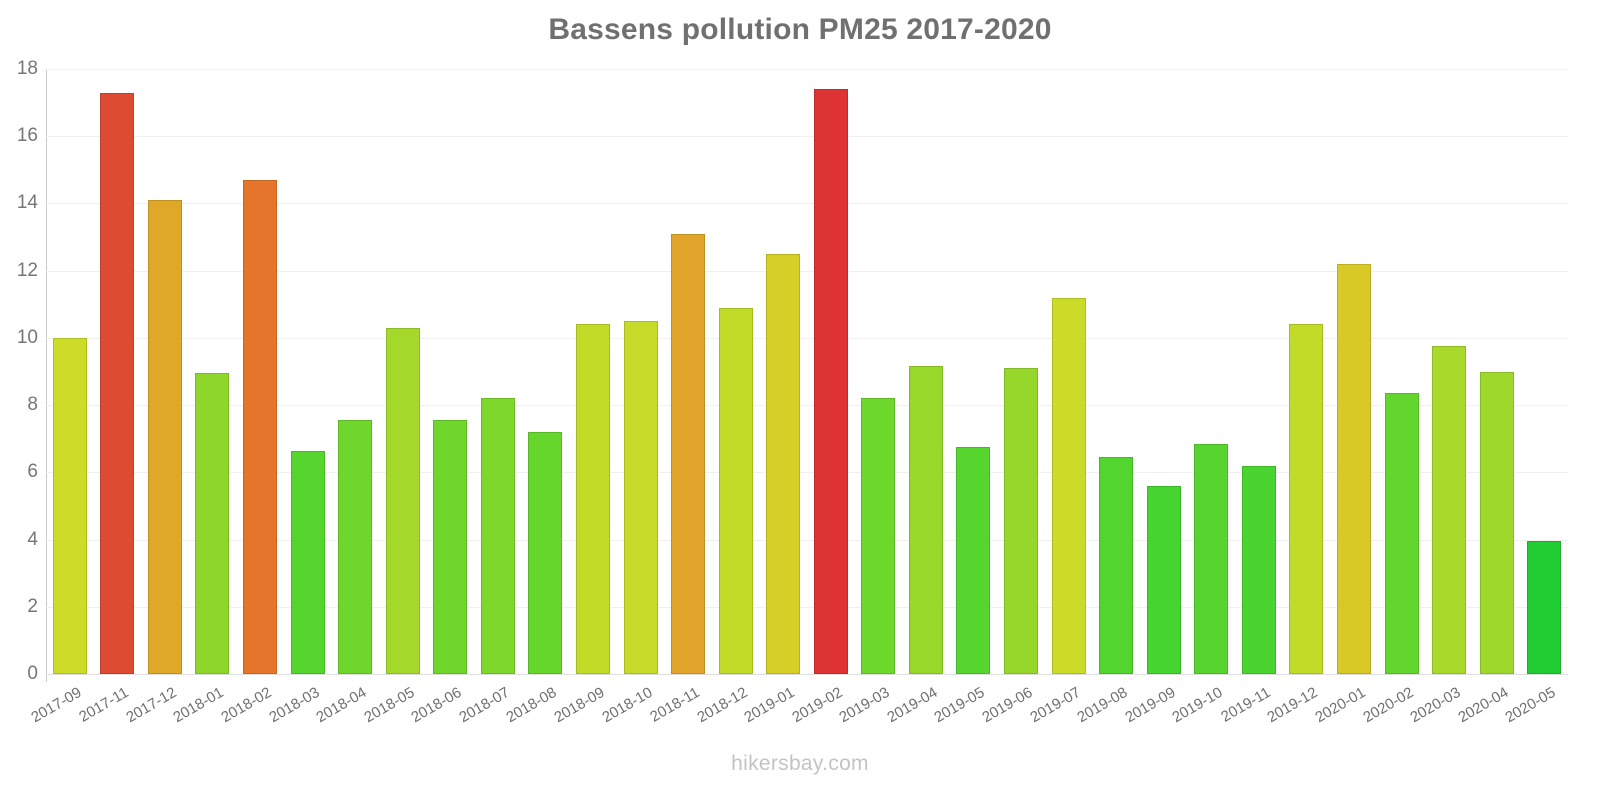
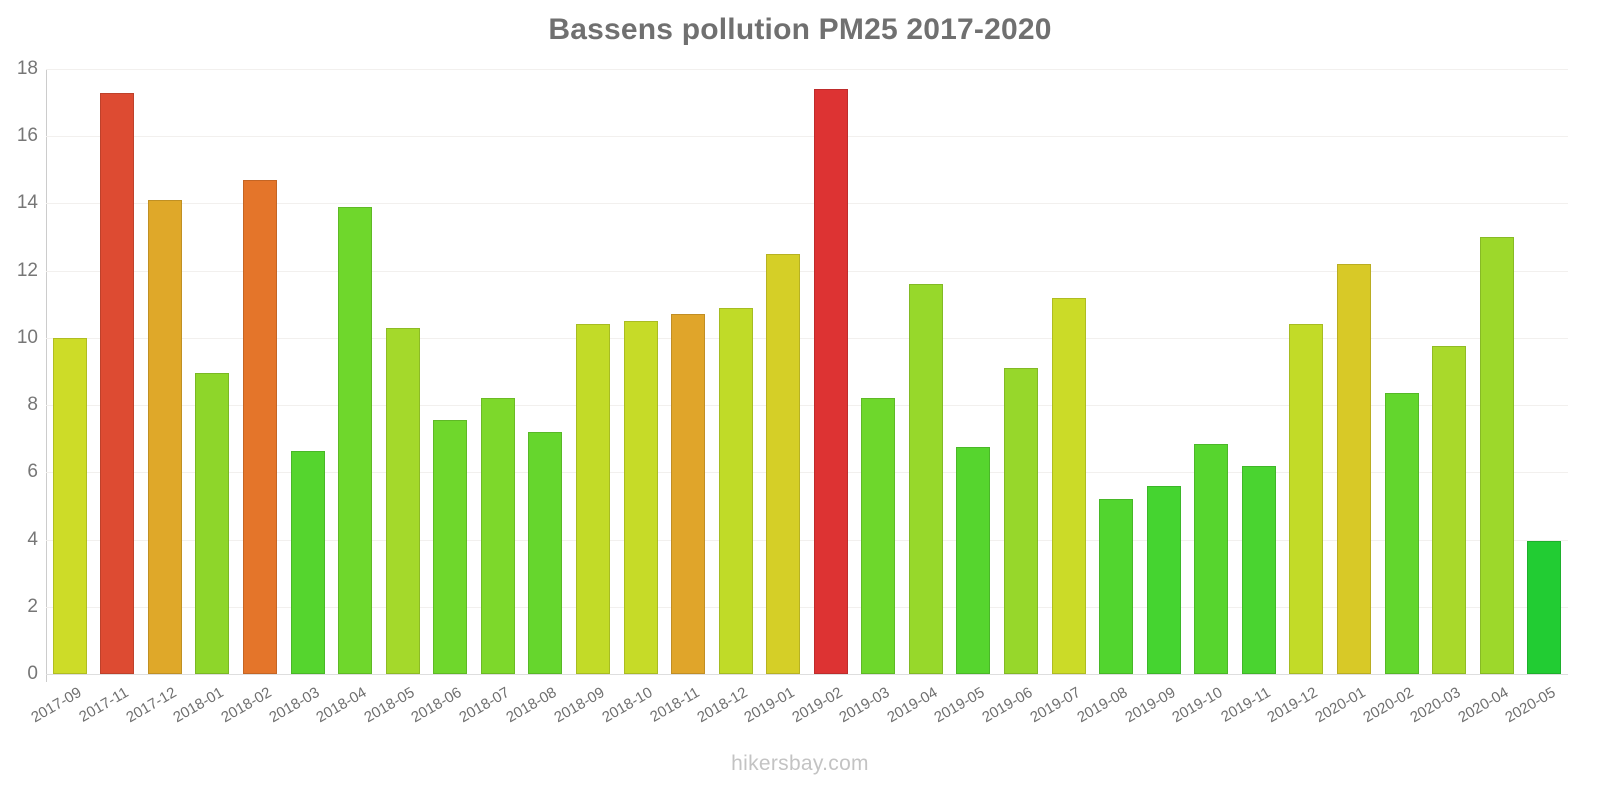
2018-04: 7.5 -> 13.9
2018-11: 13.1 -> 10.7
2019-04: 9.2 -> 11.6
2019-08: 6.5 -> 5.2
2020-04: 9.0 -> 13.0
